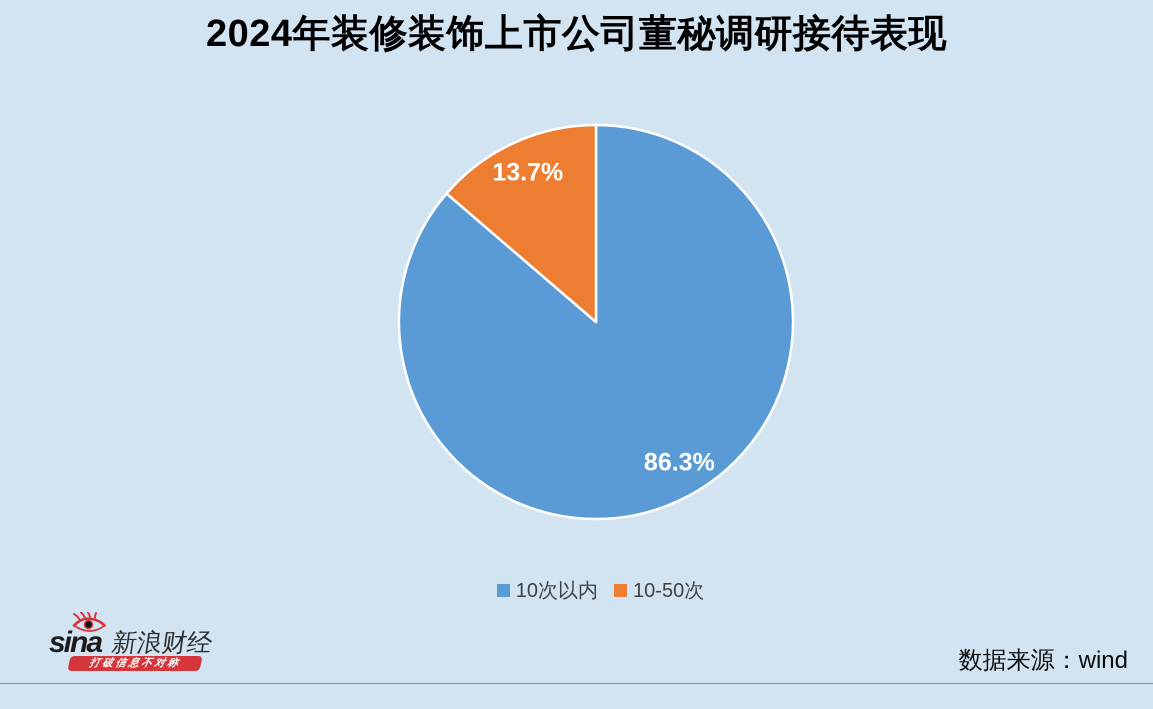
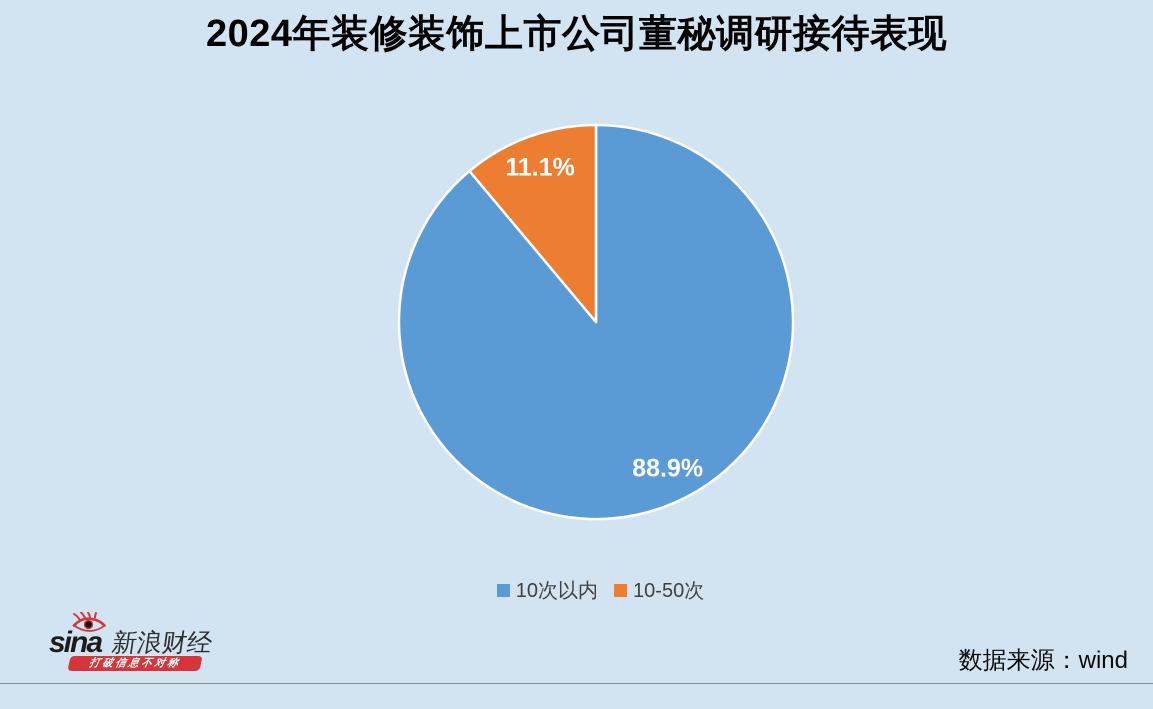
10次以内: 86.3% -> 88.9%
10-50次: 13.7% -> 11.1%
